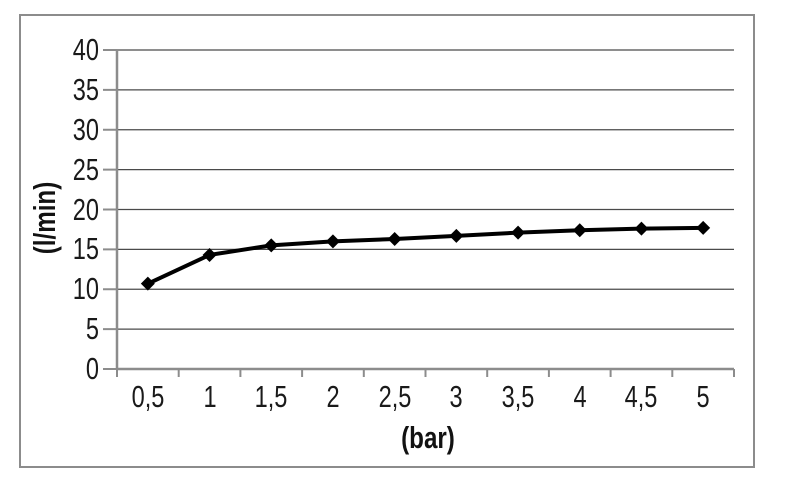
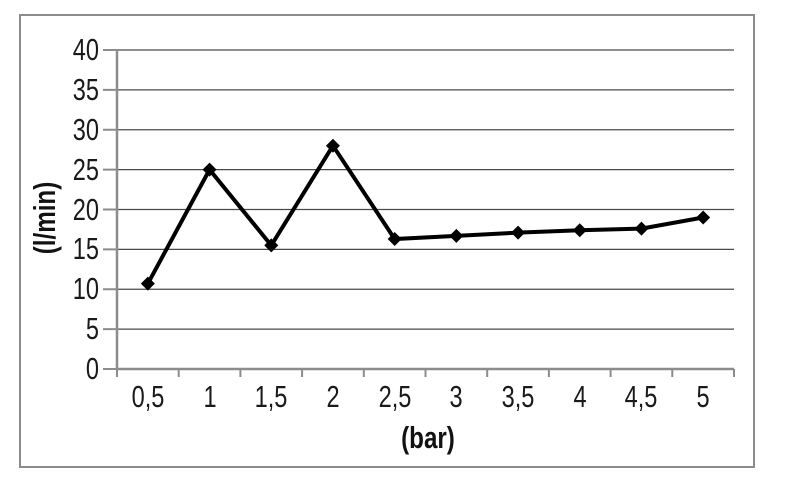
1: 14 -> 25
2: 16 -> 28
5: 18 -> 19
